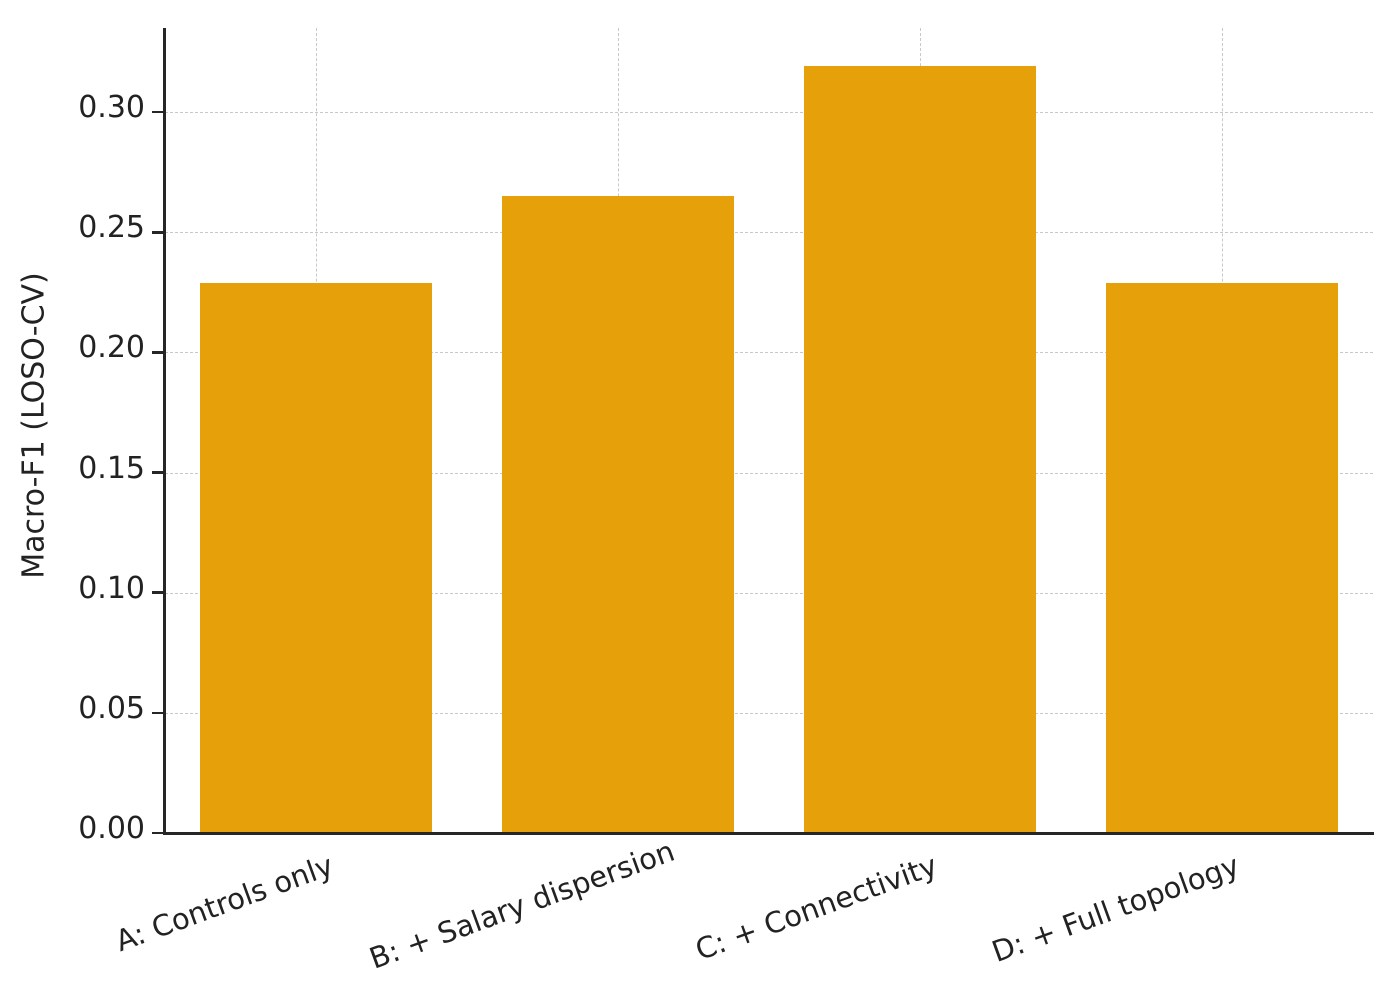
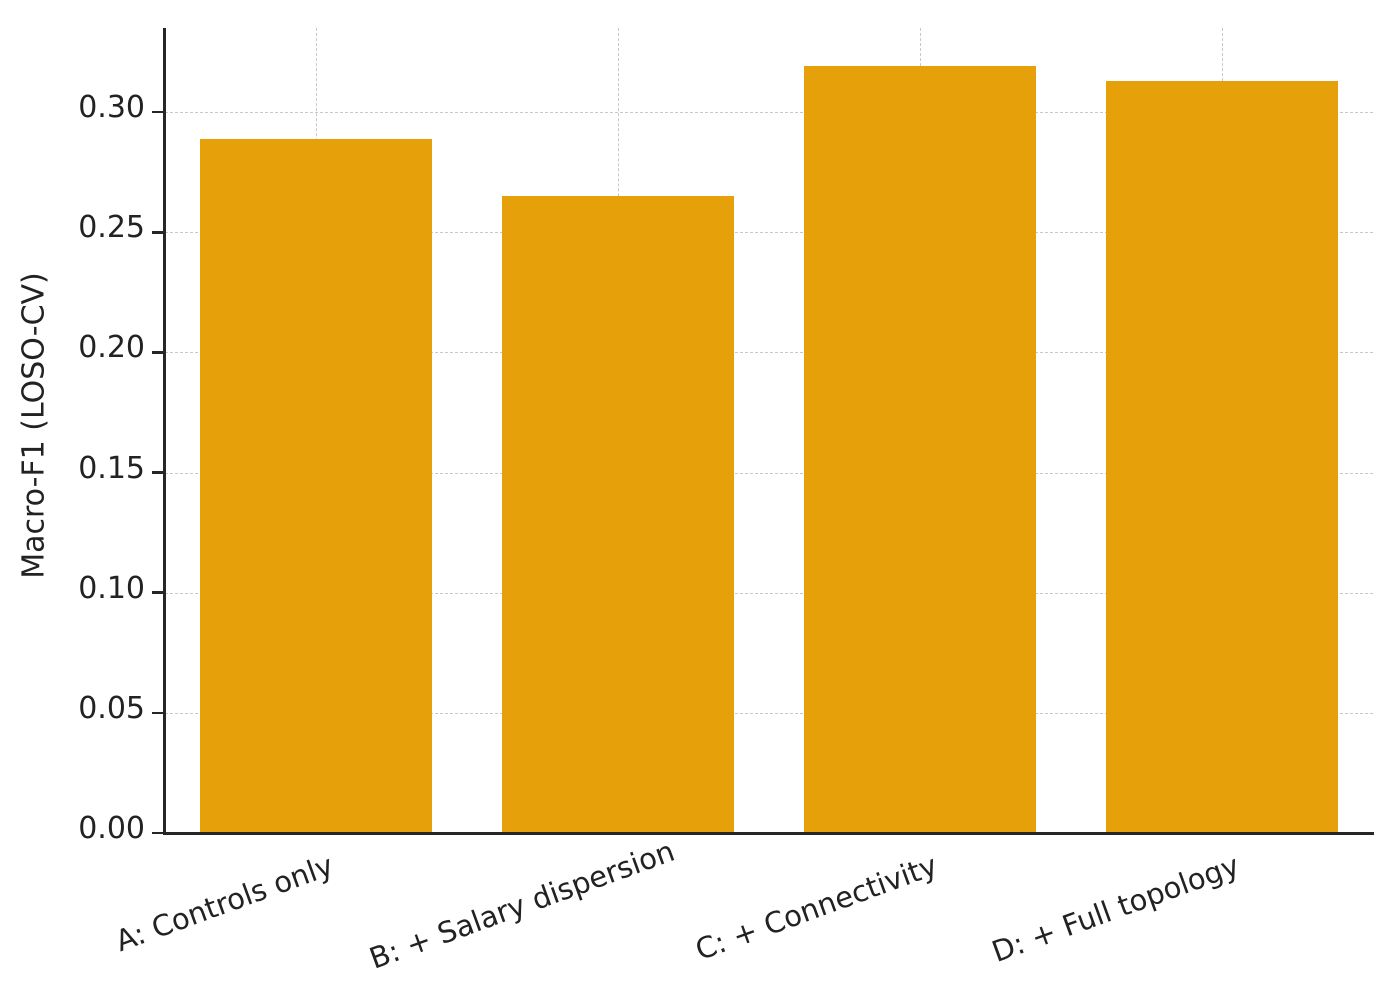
A: Controls only: 0.229 -> 0.289
D: + Full topology: 0.229 -> 0.313
